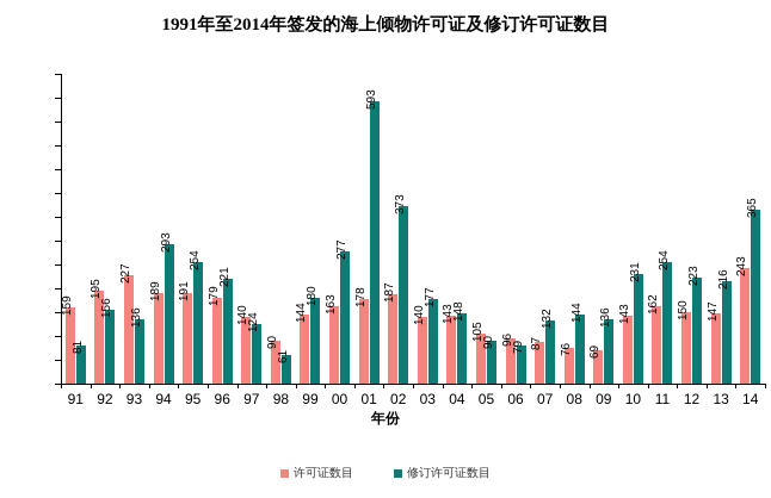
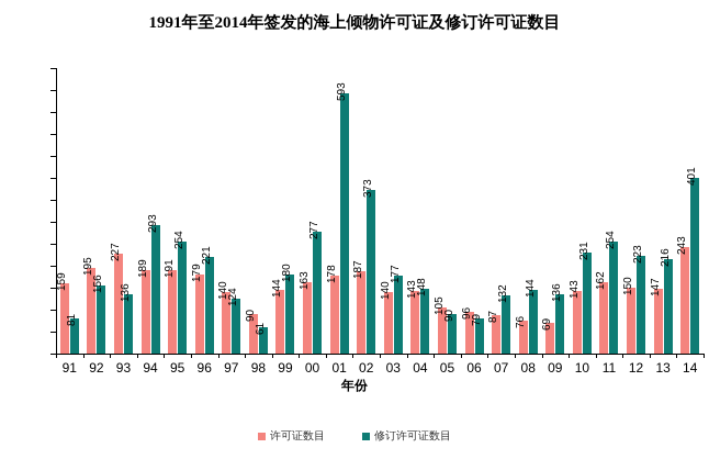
修订许可证数目/14: 365 -> 401
